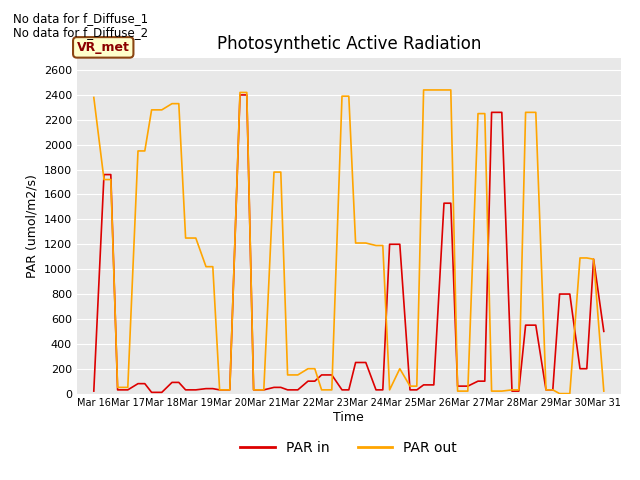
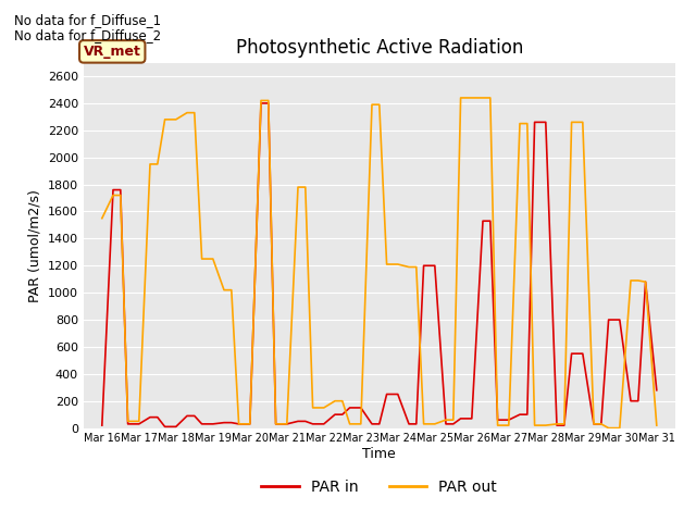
PAR out/Mar 16: 2380 -> 1550
PAR out/Mar 25: 200 -> 30
PAR in/Mar 31: 500 -> 280
